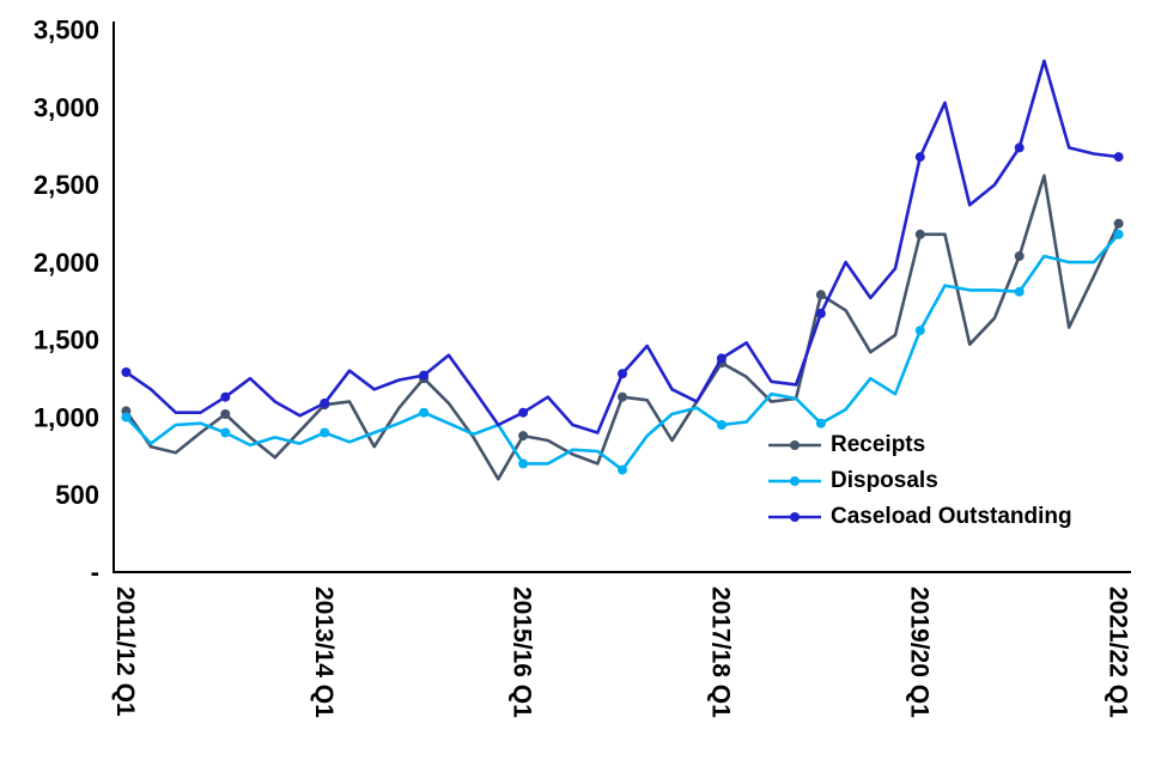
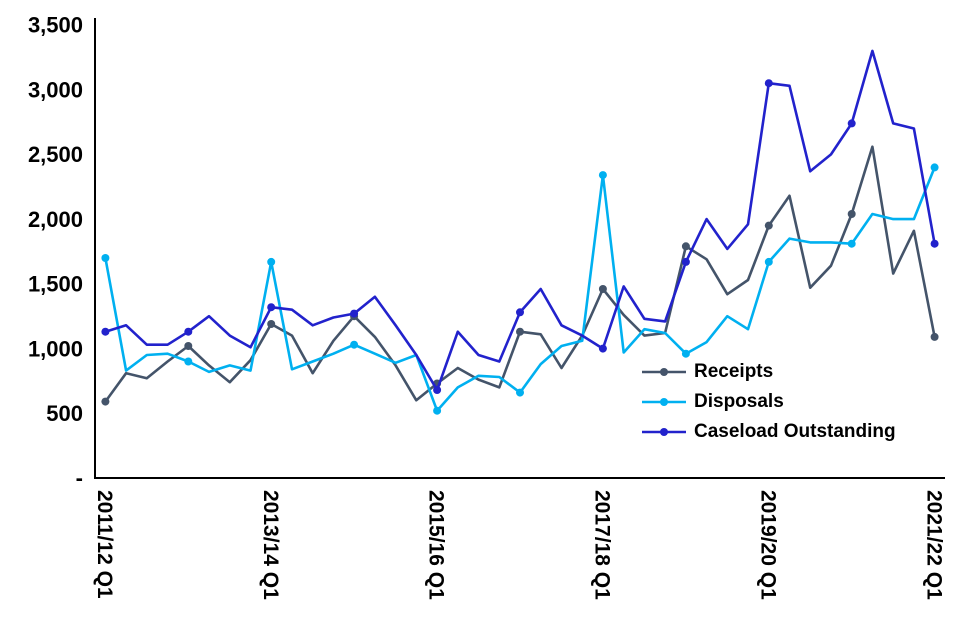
Receipts/2011/12 Q1: 1040 -> 590
Disposals/2011/12 Q1: 1000 -> 1700
Caseload Outstanding/2011/12 Q1: 1290 -> 1130
Receipts/2013/14 Q1: 1080 -> 1190
Disposals/2013/14 Q1: 900 -> 1670
Caseload Outstanding/2013/14 Q1: 1090 -> 1320
Receipts/2015/16 Q1: 880 -> 730
Disposals/2015/16 Q1: 700 -> 520
Caseload Outstanding/2015/16 Q1: 1030 -> 680
Receipts/2017/18 Q1: 1350 -> 1460
Disposals/2017/18 Q1: 950 -> 2340
Caseload Outstanding/2017/18 Q1: 1380 -> 1000
Receipts/2019/20 Q1: 2180 -> 1950
Disposals/2019/20 Q1: 1560 -> 1670
Caseload Outstanding/2019/20 Q1: 2680 -> 3050
Receipts/2021/22 Q1: 2250 -> 1090
Disposals/2021/22 Q1: 2180 -> 2400
Caseload Outstanding/2021/22 Q1: 2680 -> 1810
